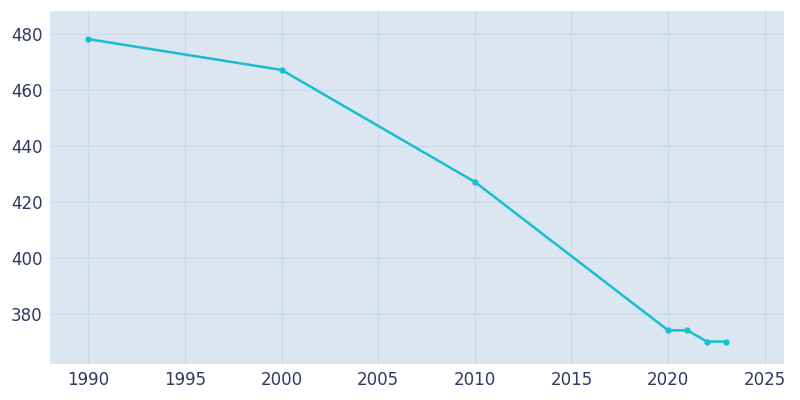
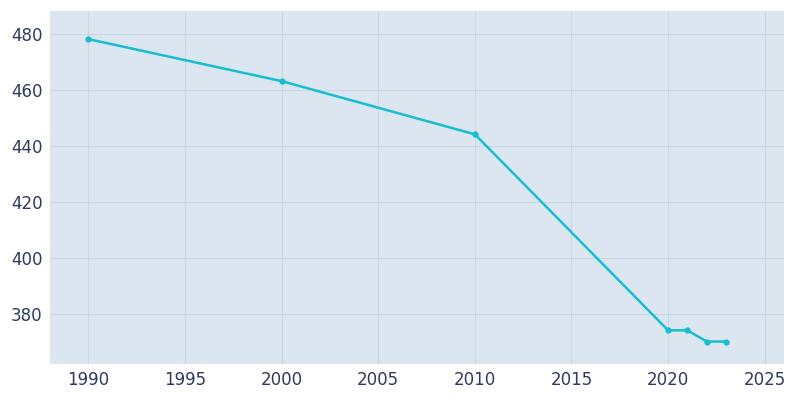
2000: 467 -> 463
2010: 427 -> 444
